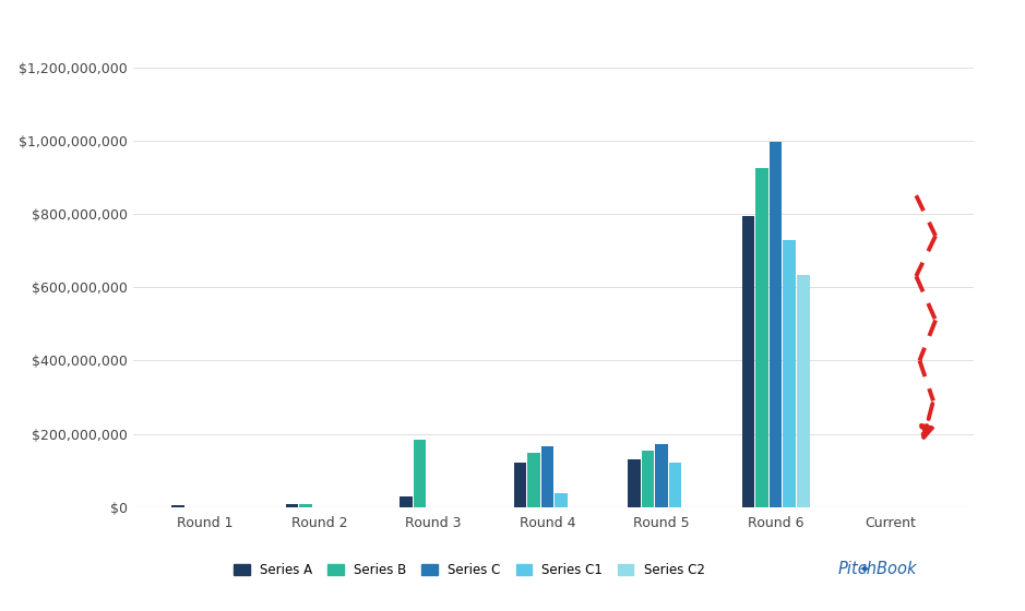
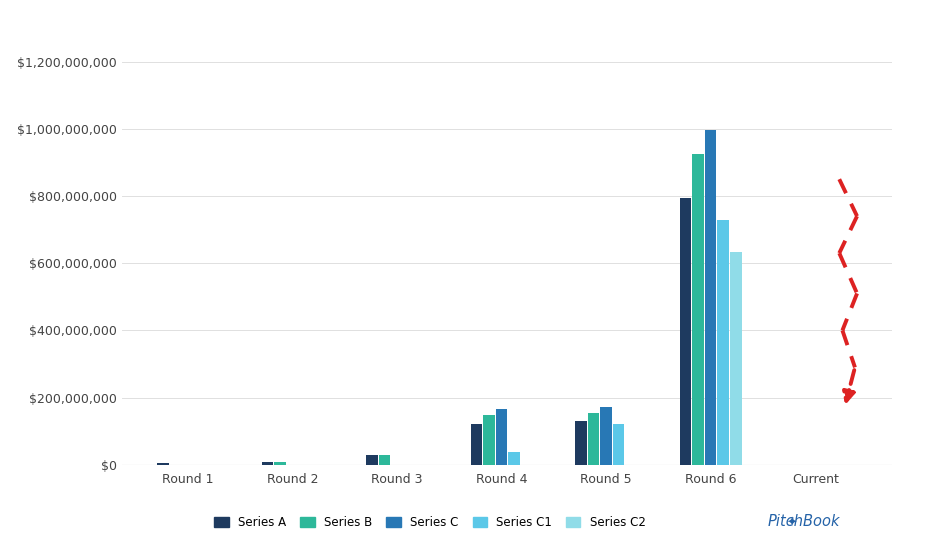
Series B/Round 3: $185,000,000 -> $29,000,000
